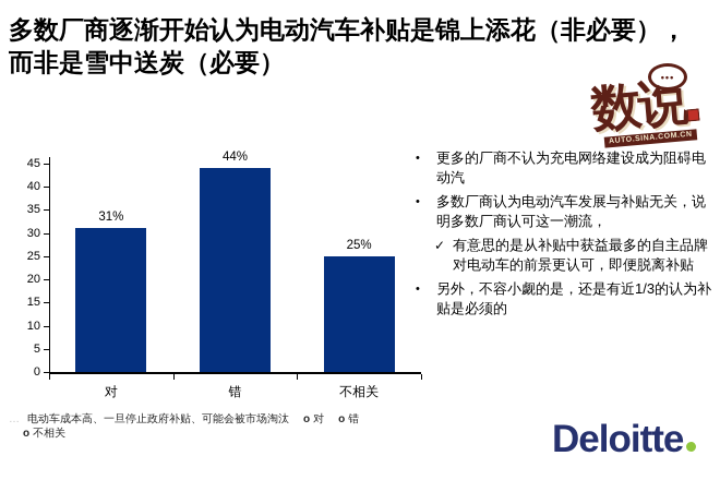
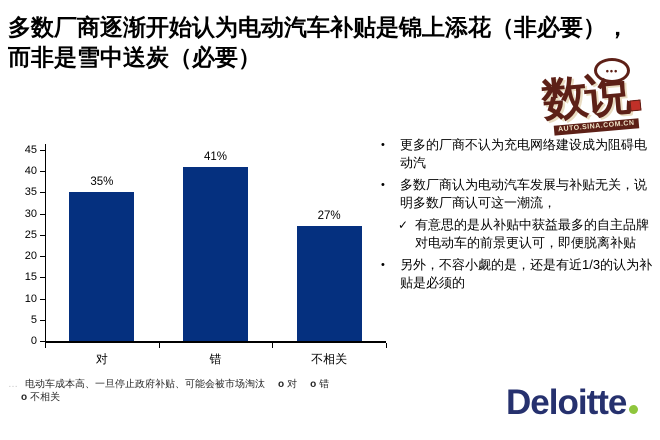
对: 31% -> 35%
错: 44% -> 41%
不相关: 25% -> 27%
